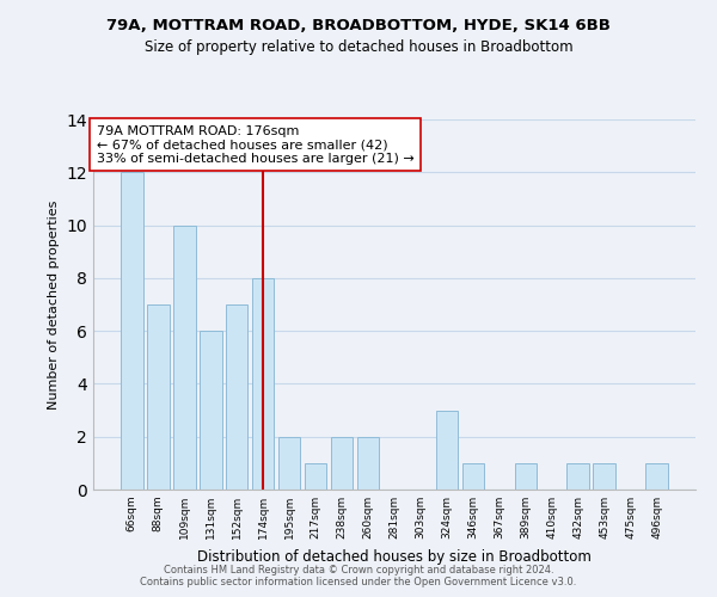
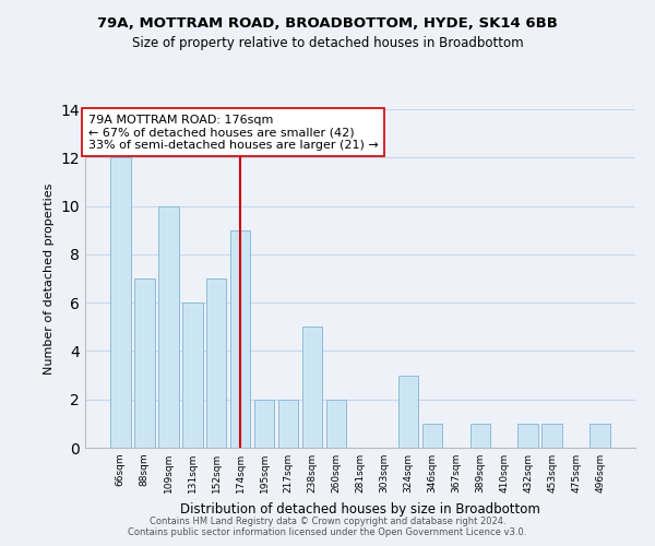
174sqm: 8 -> 9
217sqm: 1 -> 2
238sqm: 2 -> 5
